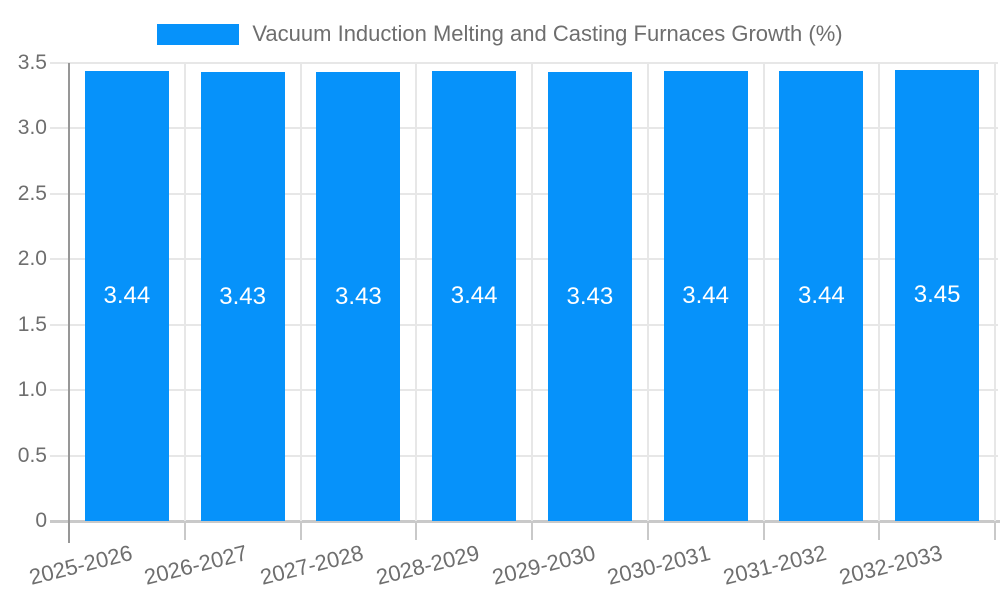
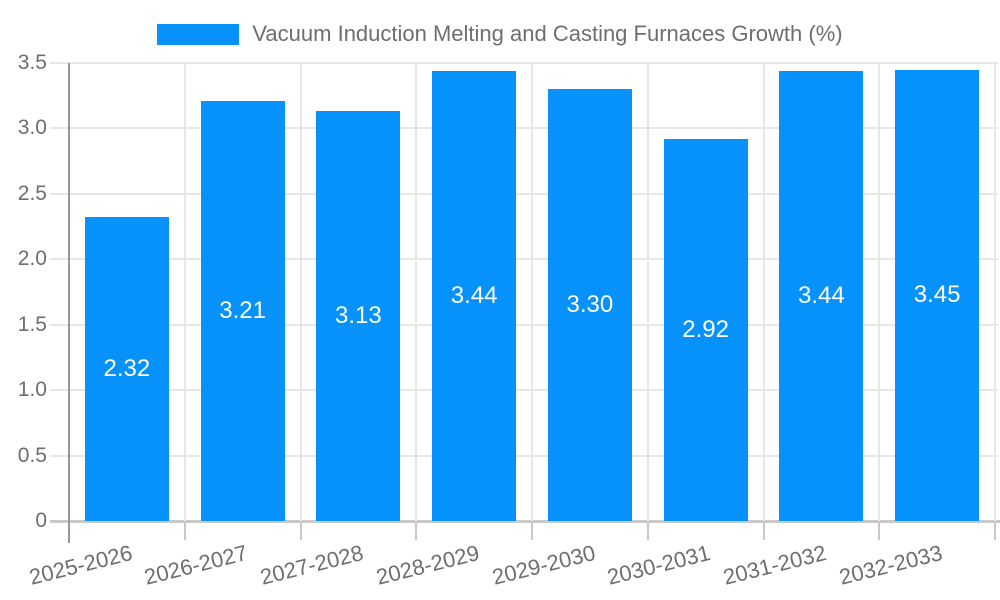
2025-2026: 3.44 -> 2.32
2026-2027: 3.43 -> 3.21
2027-2028: 3.43 -> 3.13
2029-2030: 3.43 -> 3.30
2030-2031: 3.44 -> 2.92
